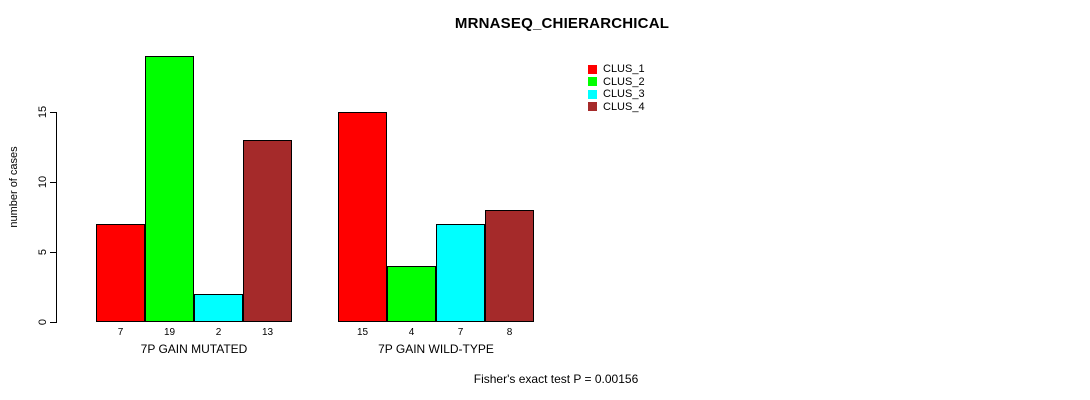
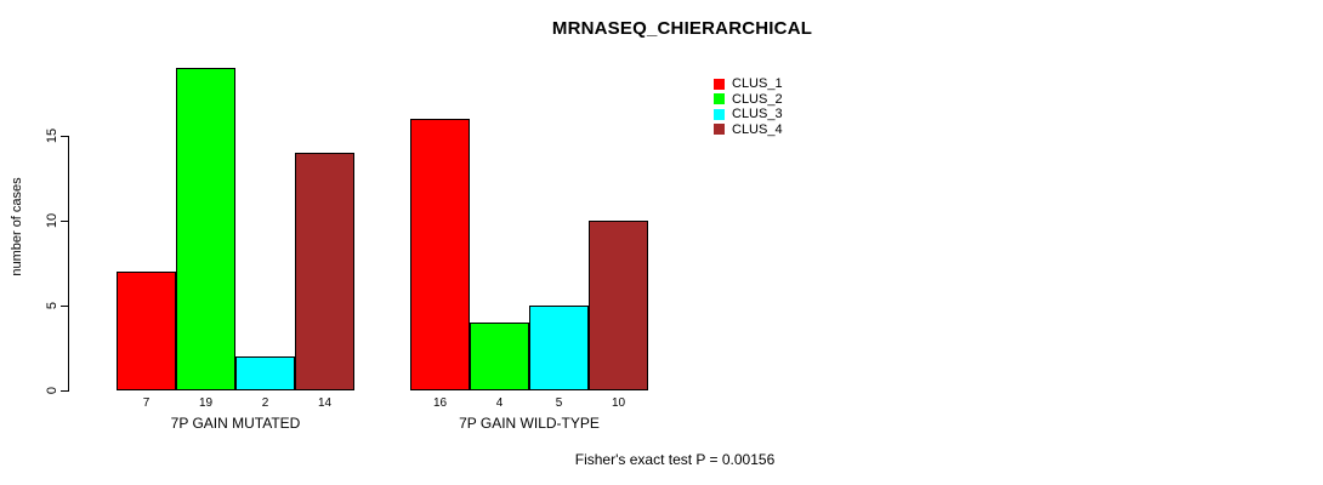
CLUS_4/7P GAIN MUTATED: 13 -> 14
CLUS_1/7P GAIN WILD-TYPE: 15 -> 16
CLUS_3/7P GAIN WILD-TYPE: 7 -> 5
CLUS_4/7P GAIN WILD-TYPE: 8 -> 10
